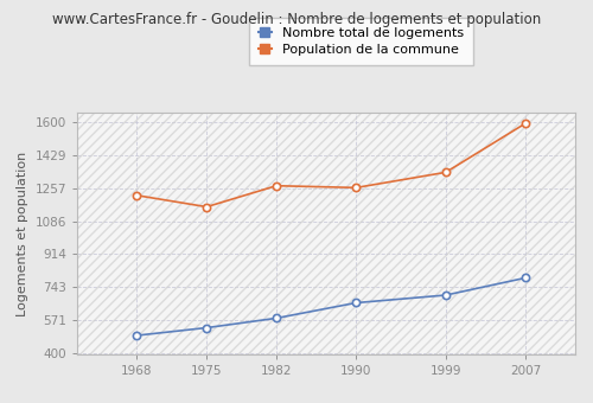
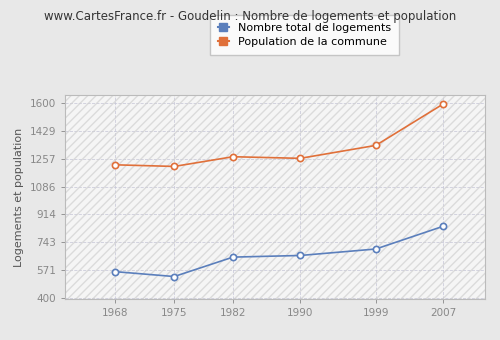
Nombre total de logements/1968: 490 -> 560
Population de la commune/1975: 1160 -> 1210
Nombre total de logements/1982: 580 -> 650
Nombre total de logements/2007: 790 -> 840
